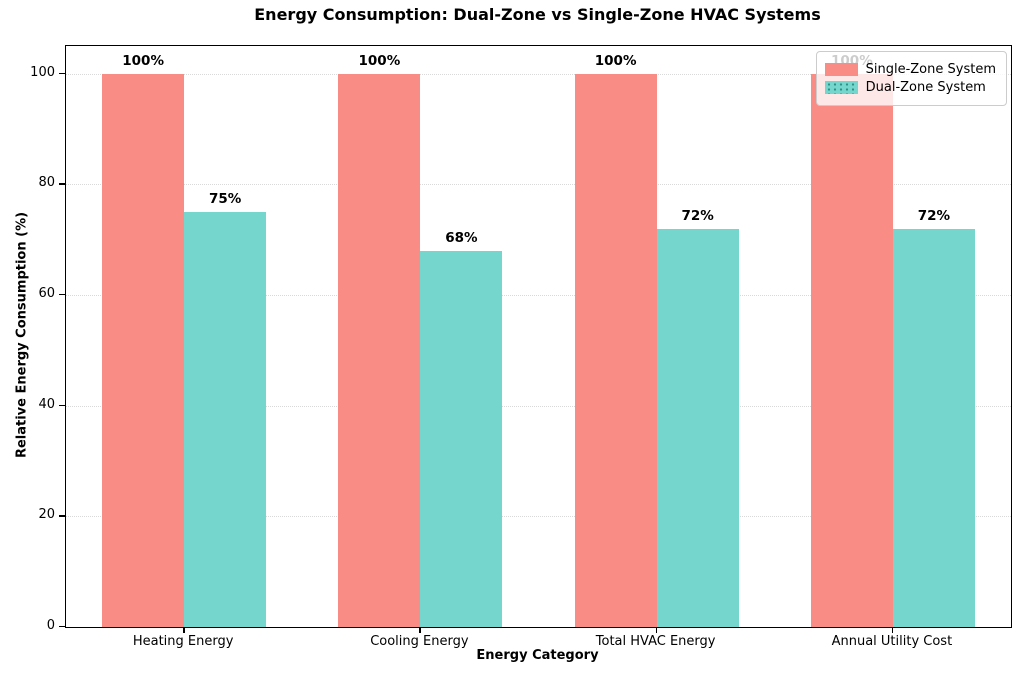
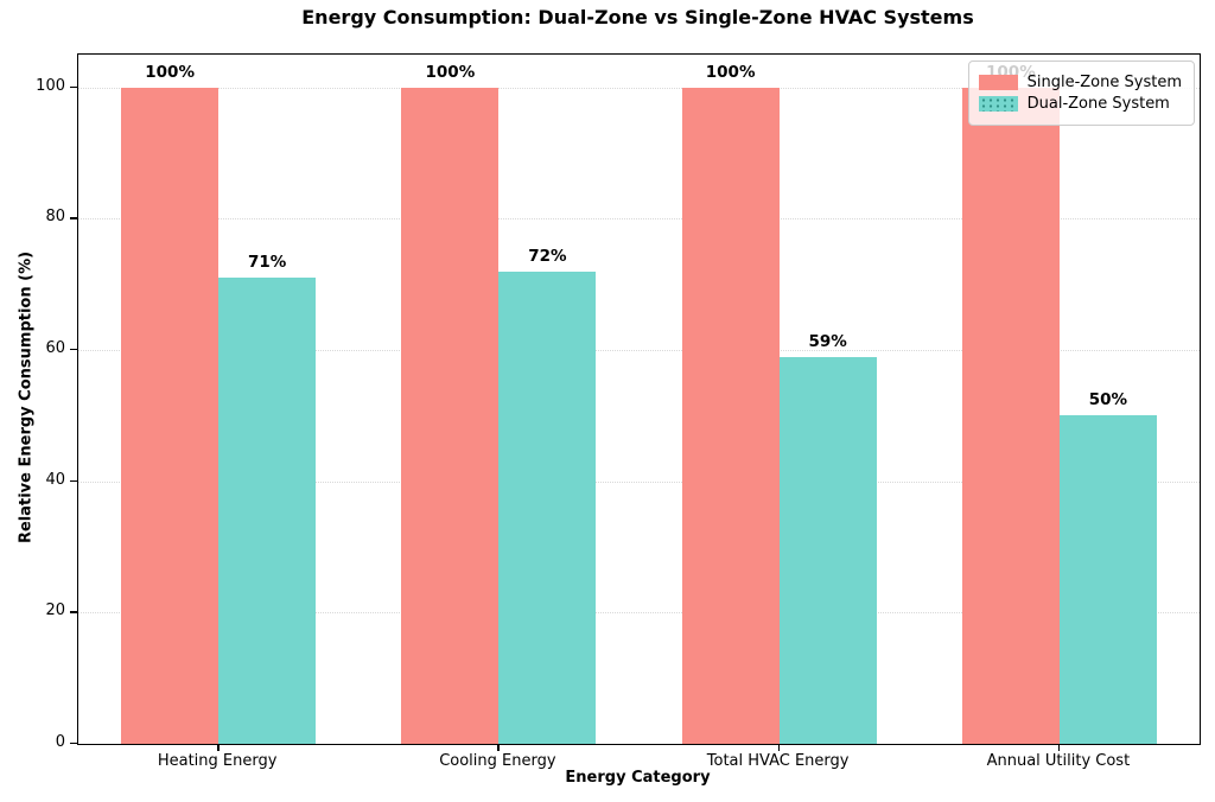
Dual-Zone System/Heating Energy: 75% -> 71%
Dual-Zone System/Cooling Energy: 68% -> 72%
Dual-Zone System/Total HVAC Energy: 72% -> 59%
Dual-Zone System/Annual Utility Cost: 72% -> 50%
